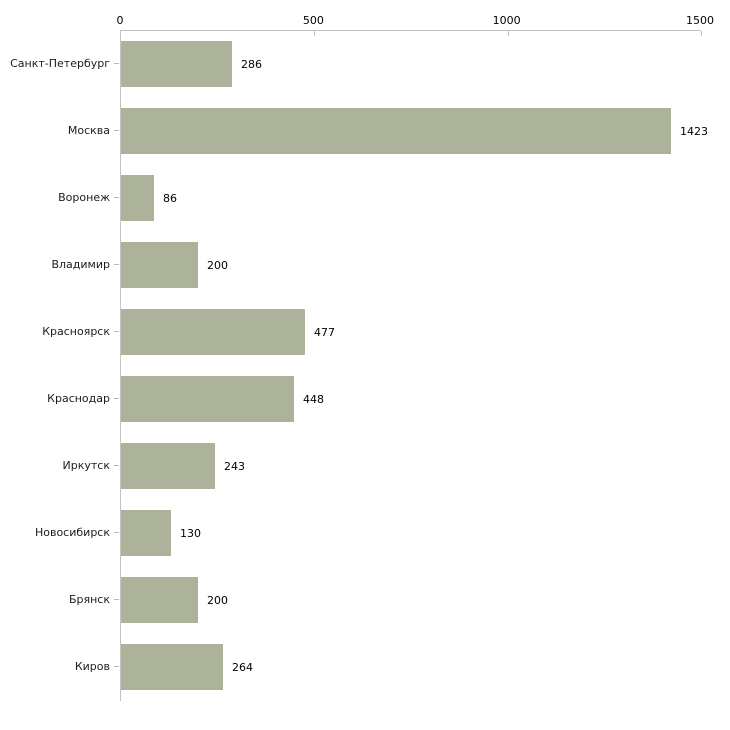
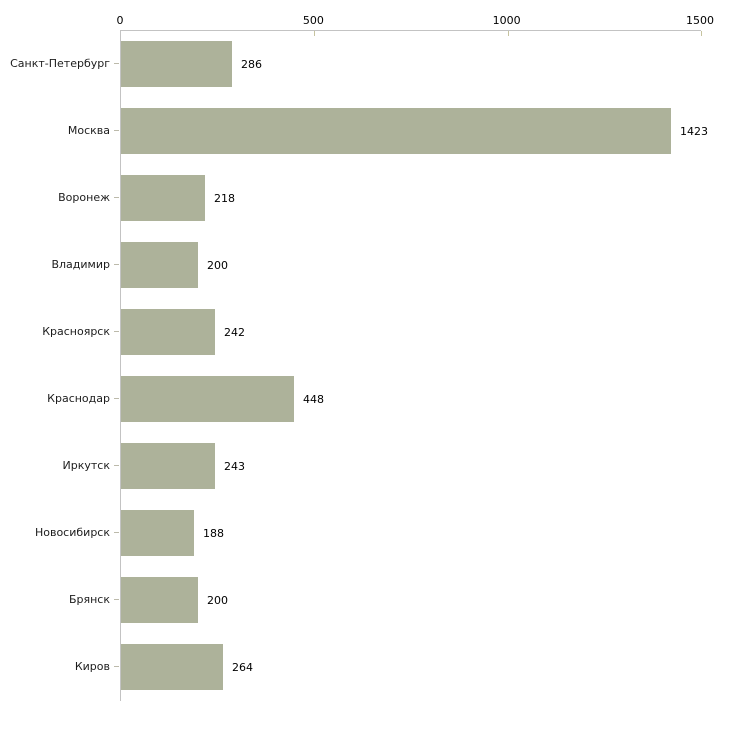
Воронеж: 86 -> 218
Красноярск: 477 -> 242
Новосибирск: 130 -> 188
